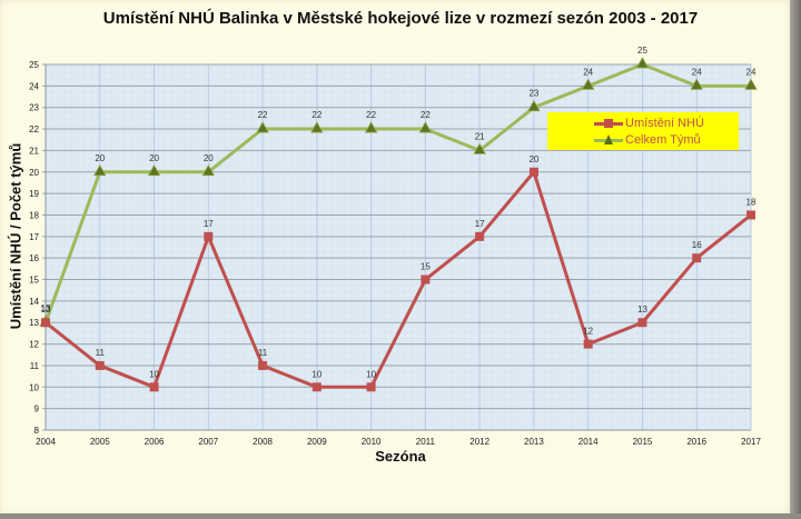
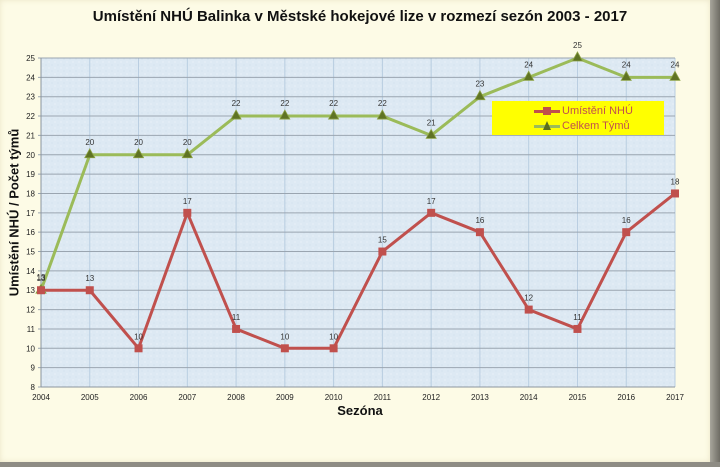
Umístění NHÚ/2005: 11 -> 13
Umístění NHÚ/2013: 20 -> 16
Umístění NHÚ/2015: 13 -> 11
